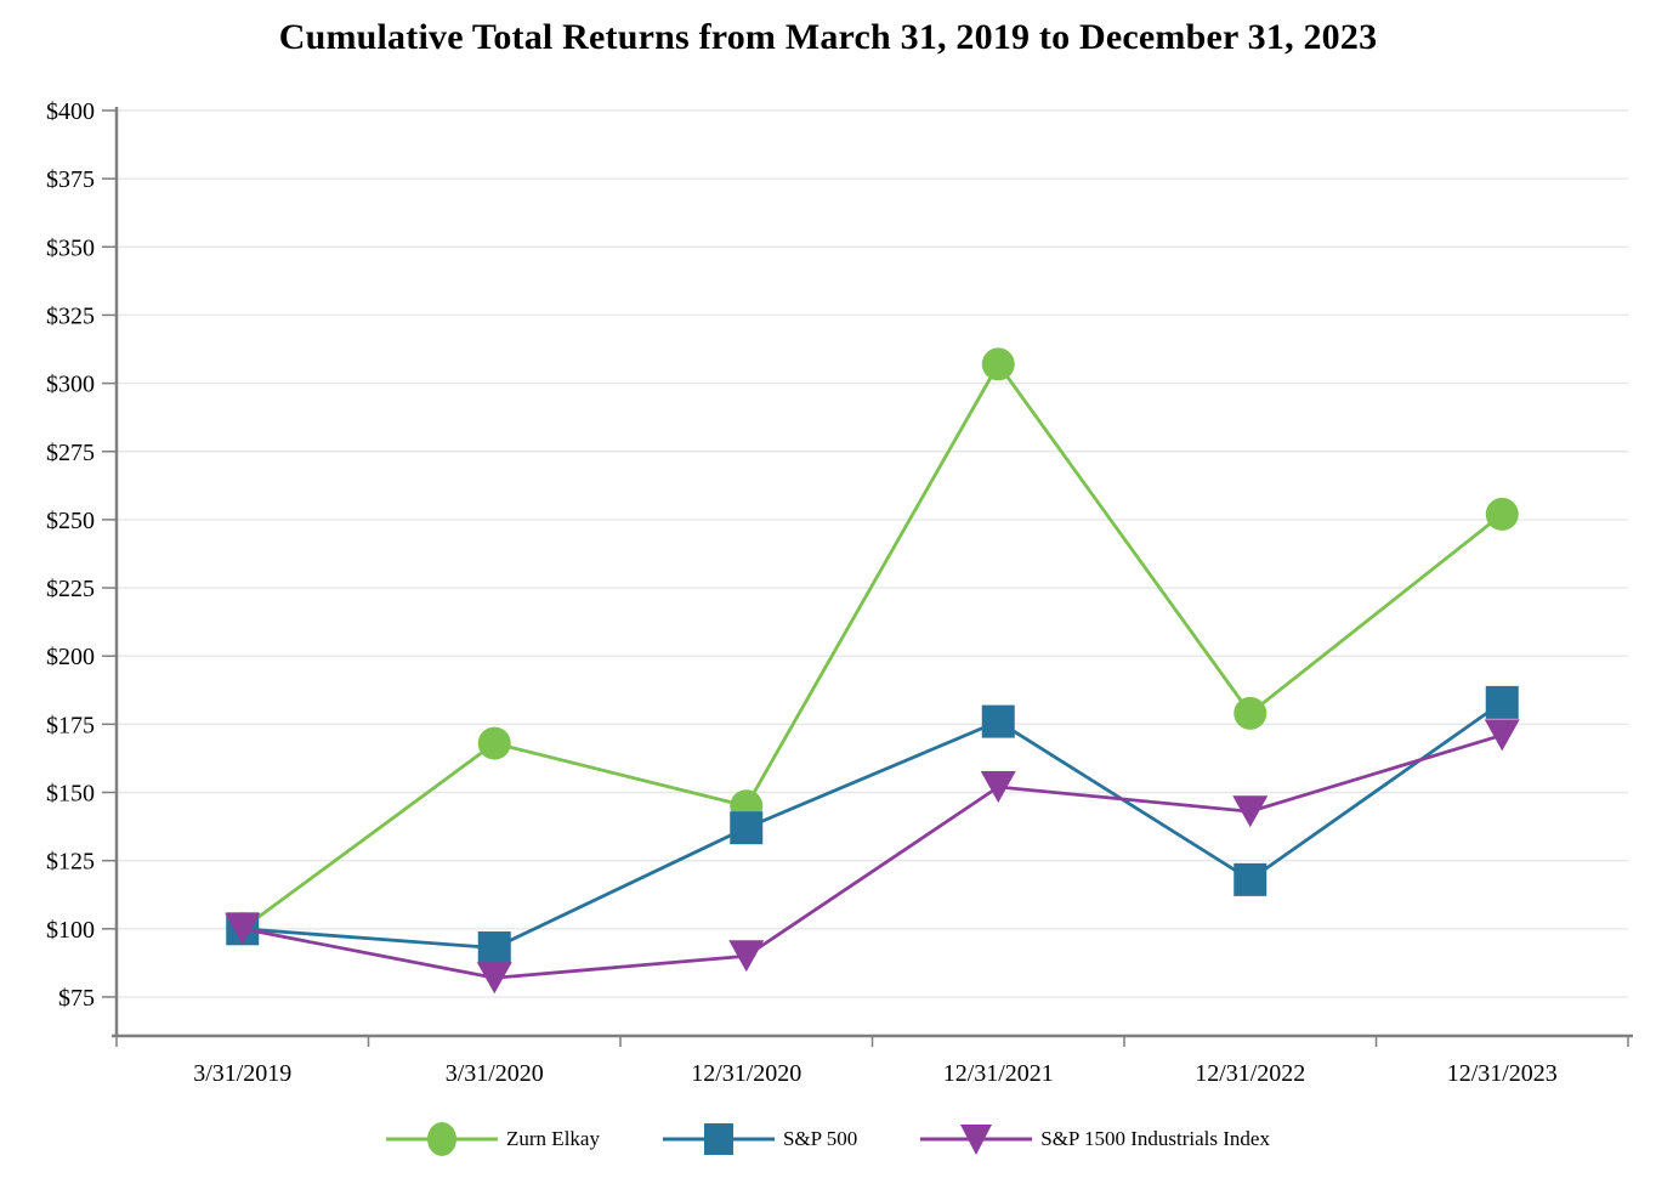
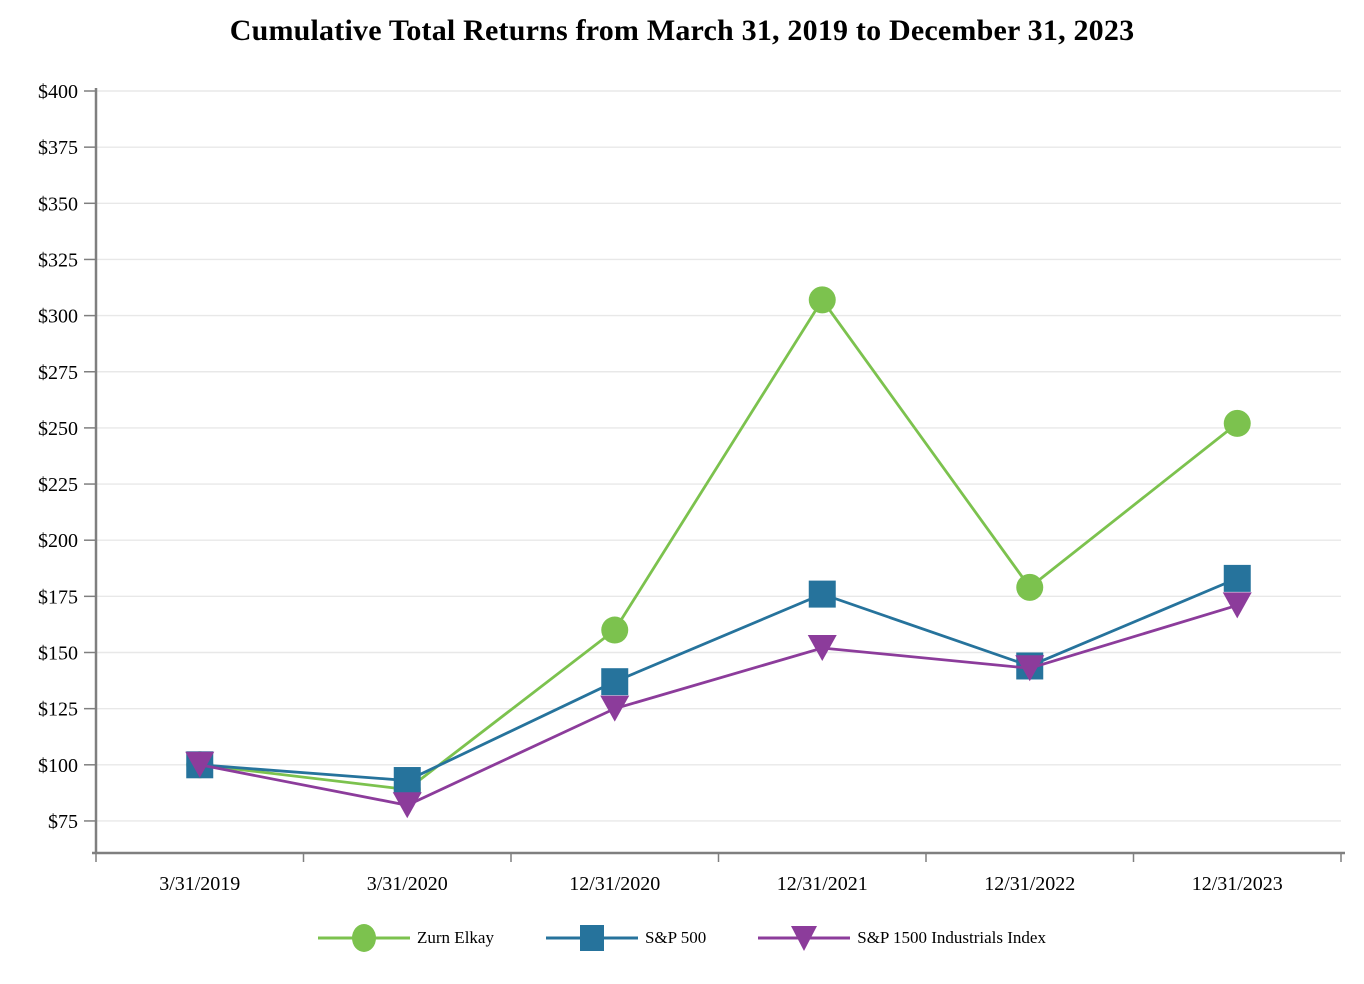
Zurn Elkay/3/31/2020: $168 -> $89
Zurn Elkay/12/31/2020: $145 -> $160
S&P 1500 Industrials Index/12/31/2020: $90 -> $125
S&P 500/12/31/2022: $118 -> $144
